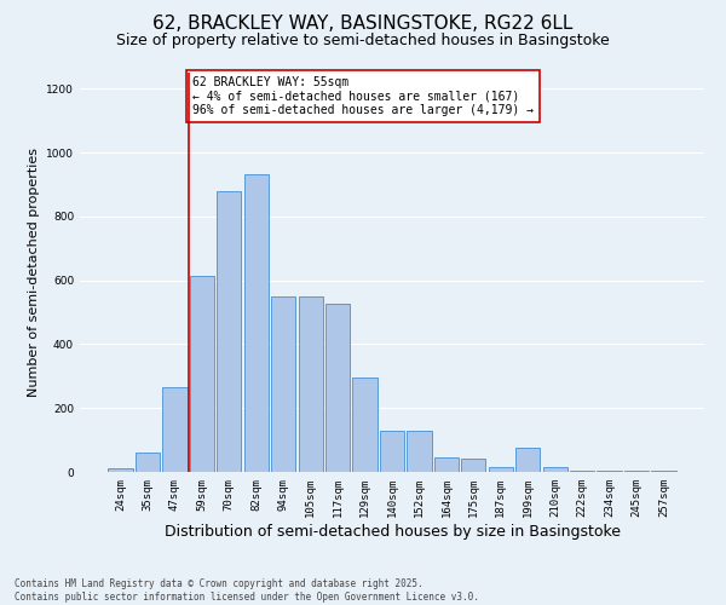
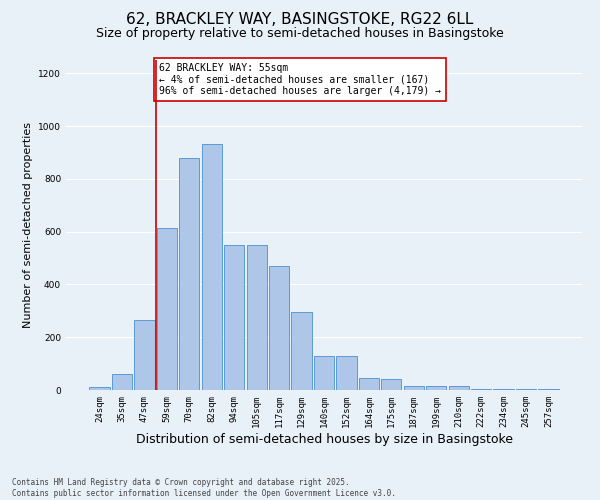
117sqm: 525 -> 470
199sqm: 75 -> 15
